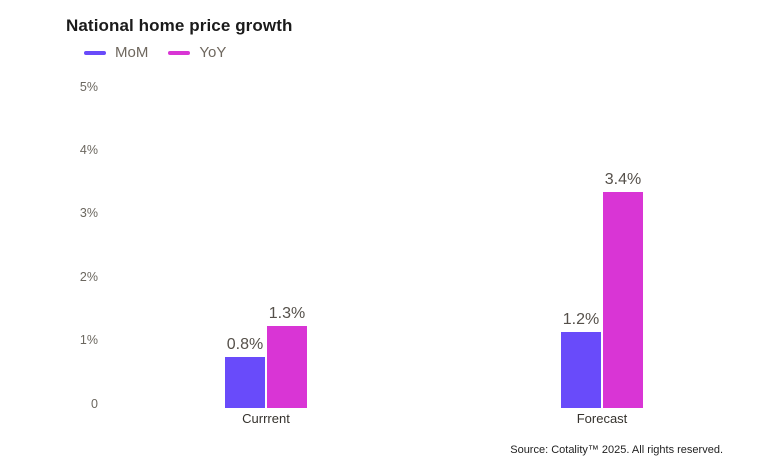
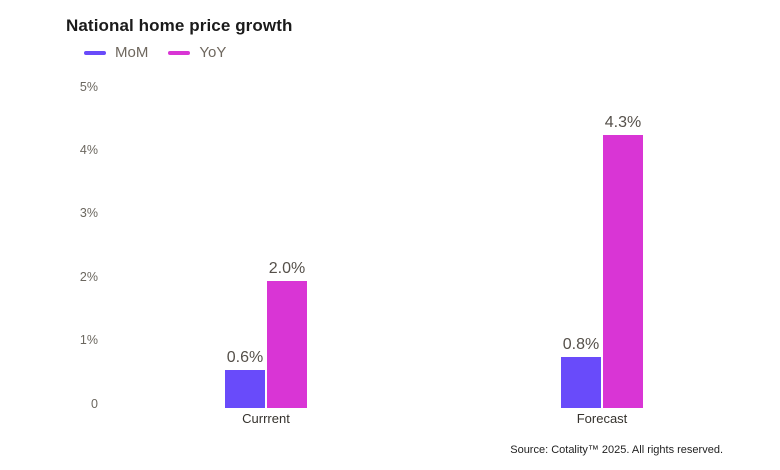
MoM/Currrent: 0.8% -> 0.6%
YoY/Currrent: 1.3% -> 2.0%
MoM/Forecast: 1.2% -> 0.8%
YoY/Forecast: 3.4% -> 4.3%
